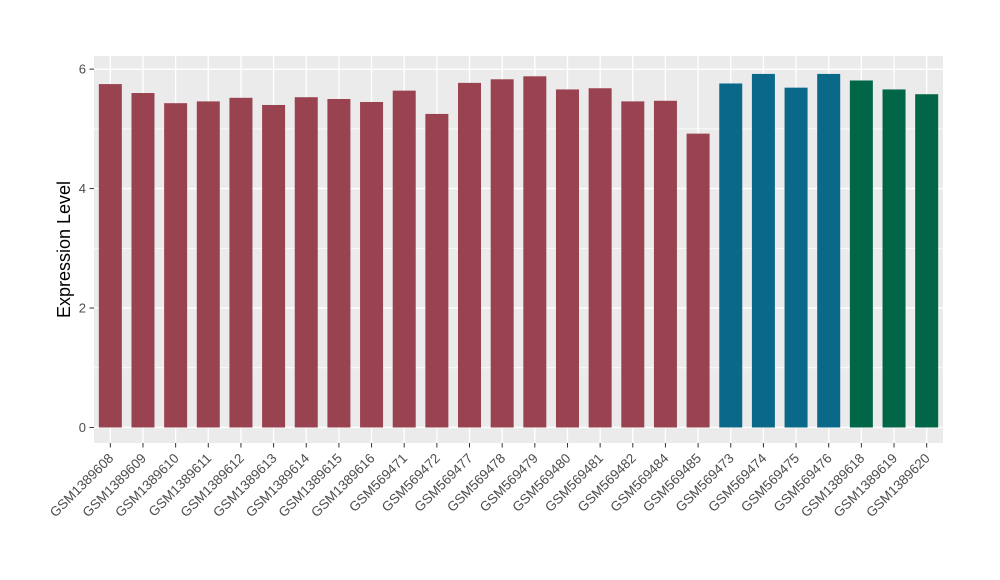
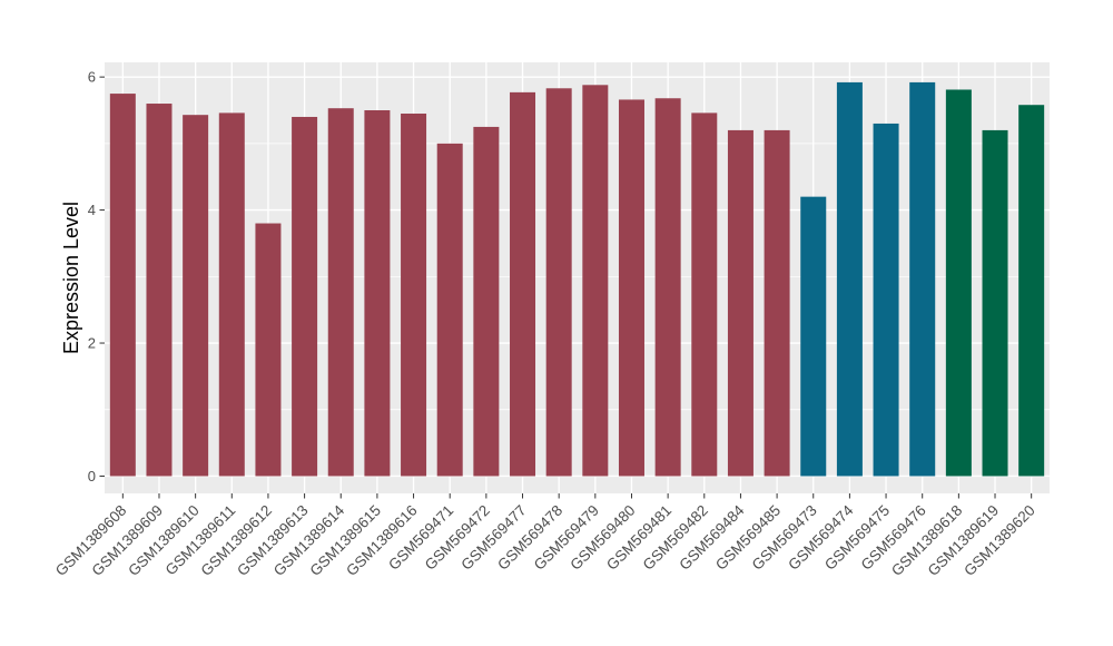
GSM1389612: 5.5 -> 3.8
GSM569471: 5.6 -> 5.0
GSM569484: 5.5 -> 5.2
GSM569485: 4.9 -> 5.2
GSM569473: 5.8 -> 4.2
GSM569475: 5.7 -> 5.3
GSM1389619: 5.7 -> 5.2
